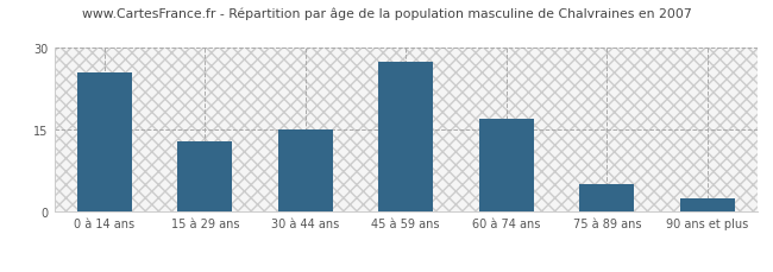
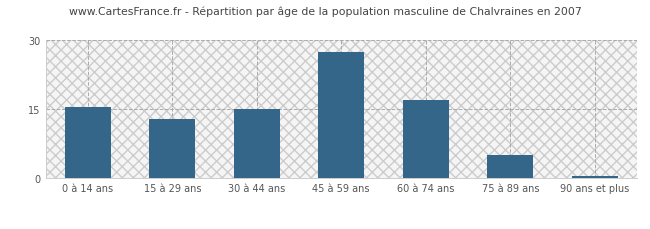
0 à 14 ans: 25.5 -> 15.5
90 ans et plus: 2.5 -> 0.5
